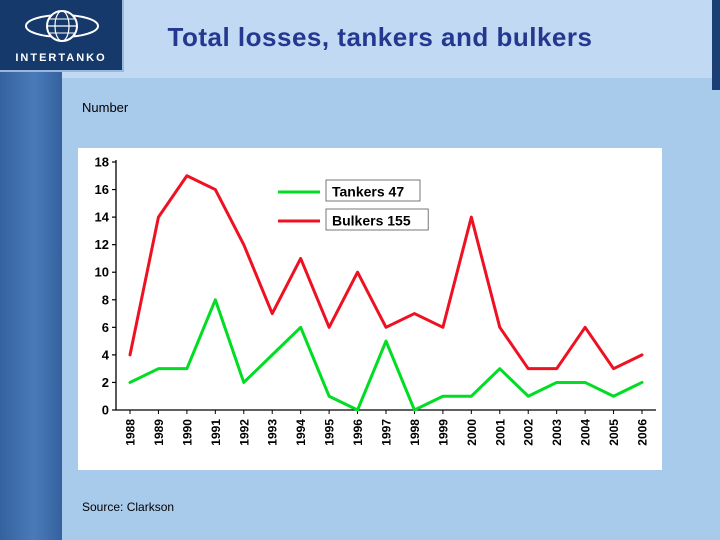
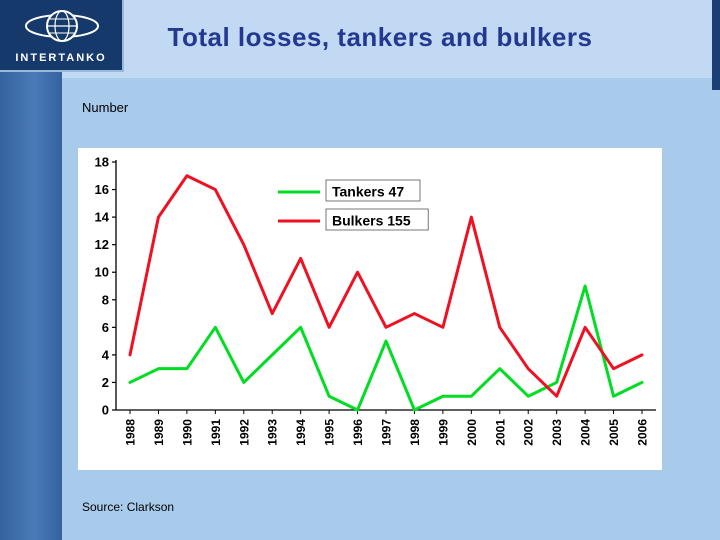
Tankers 47/1991: 8 -> 6
Bulkers 155/2003: 3 -> 1
Tankers 47/2004: 2 -> 9
